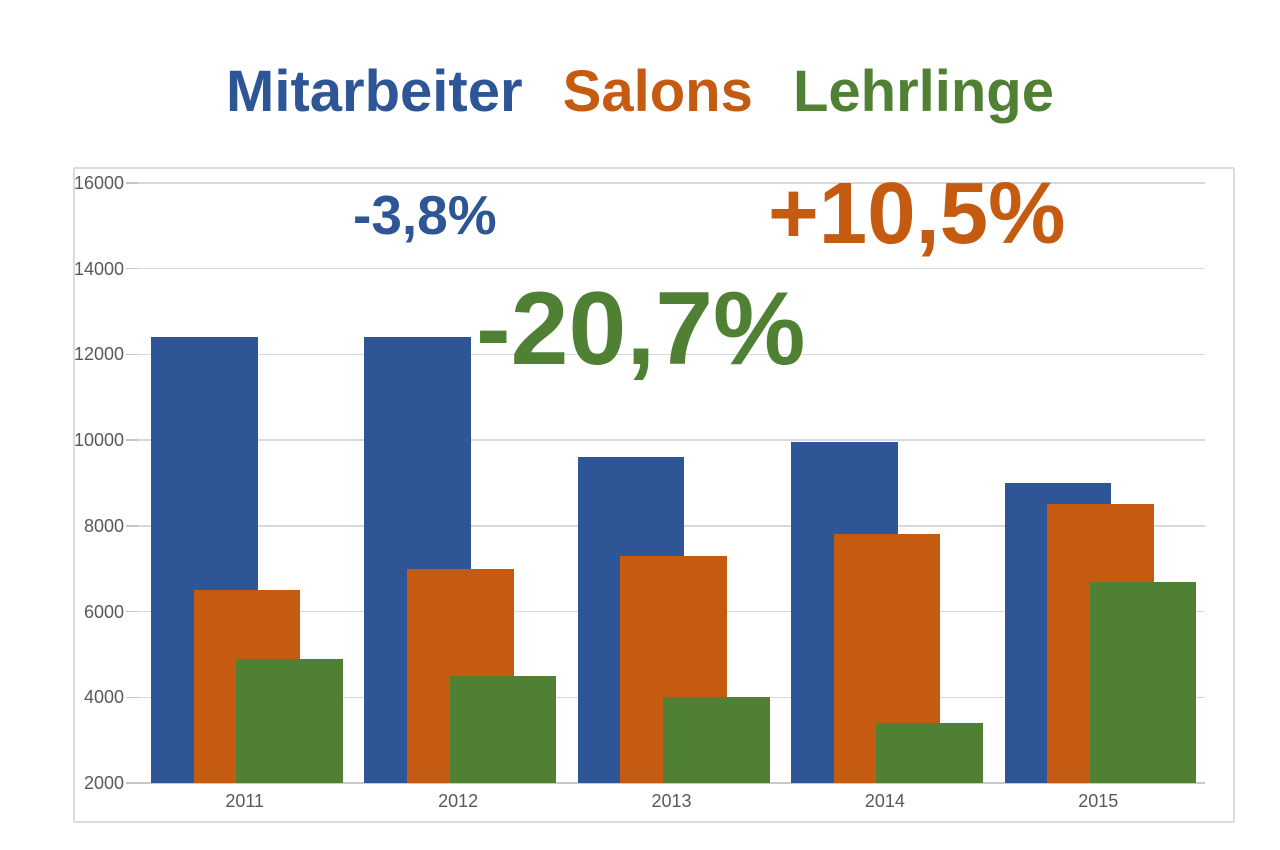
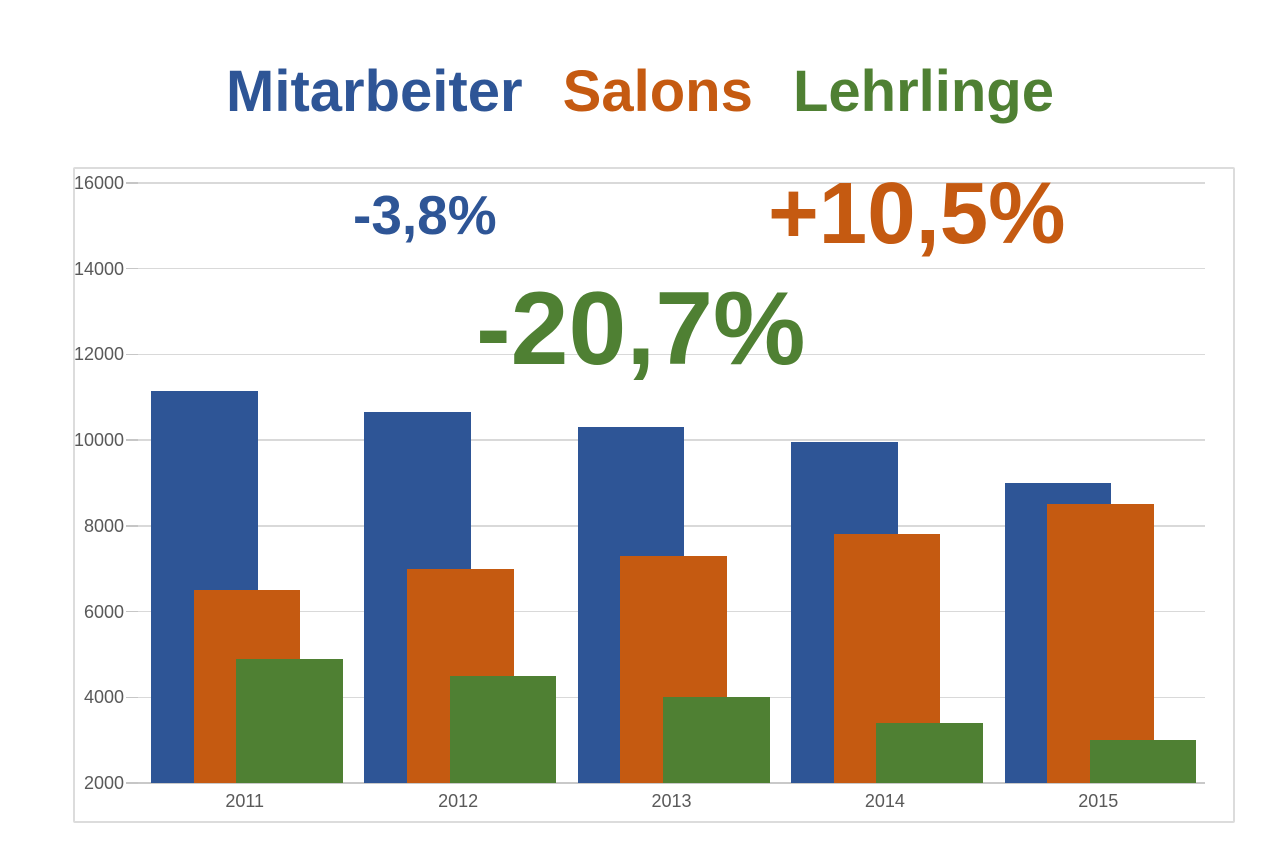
Mitarbeiter/2011: 12400 -> 11200
Mitarbeiter/2012: 12400 -> 10600
Mitarbeiter/2013: 9600 -> 10300
Lehrlinge/2015: 6700 -> 3000
